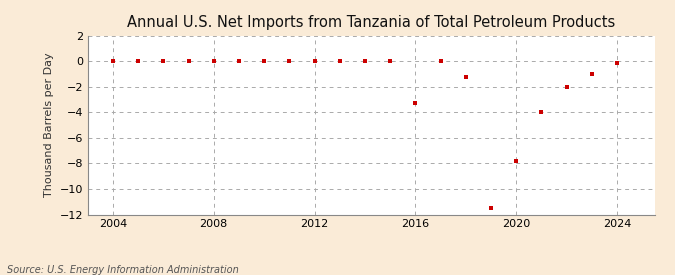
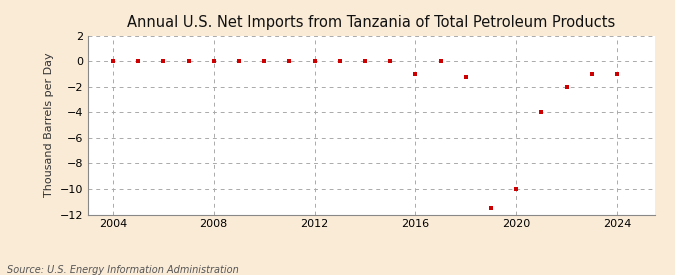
2016: -3.3 -> -1.0
2020: -7.8 -> -10.0
2024: -0.1 -> -1.0
